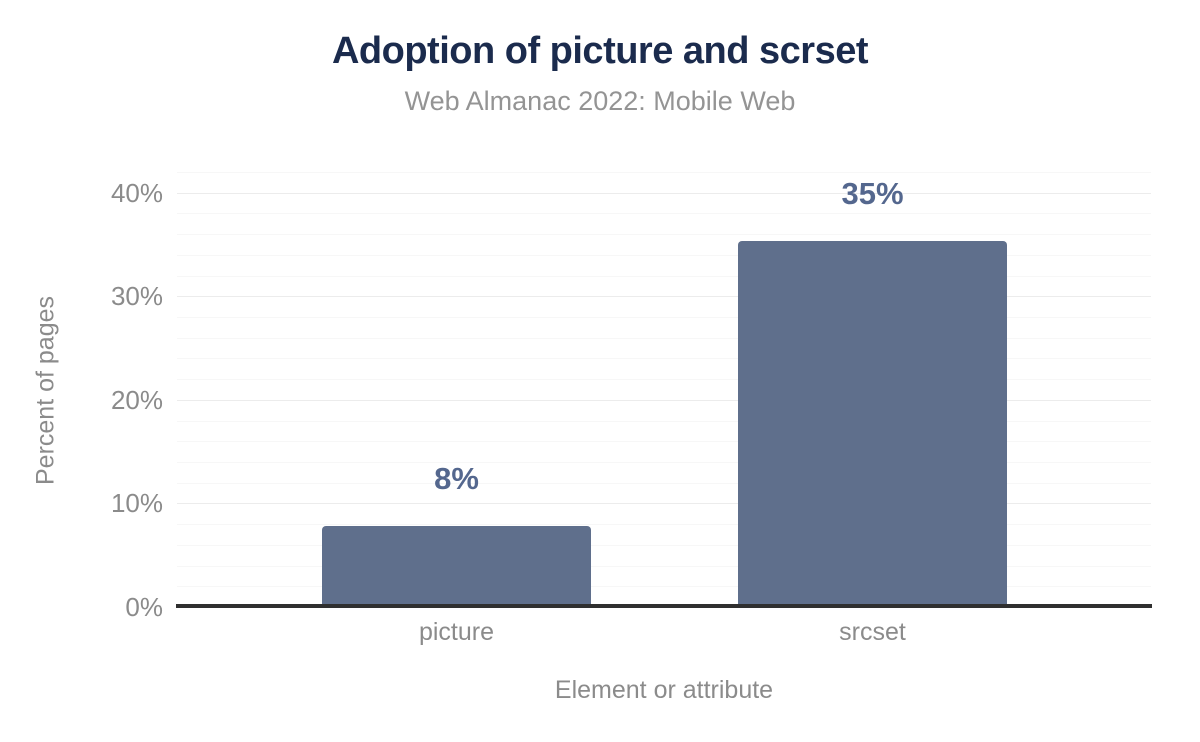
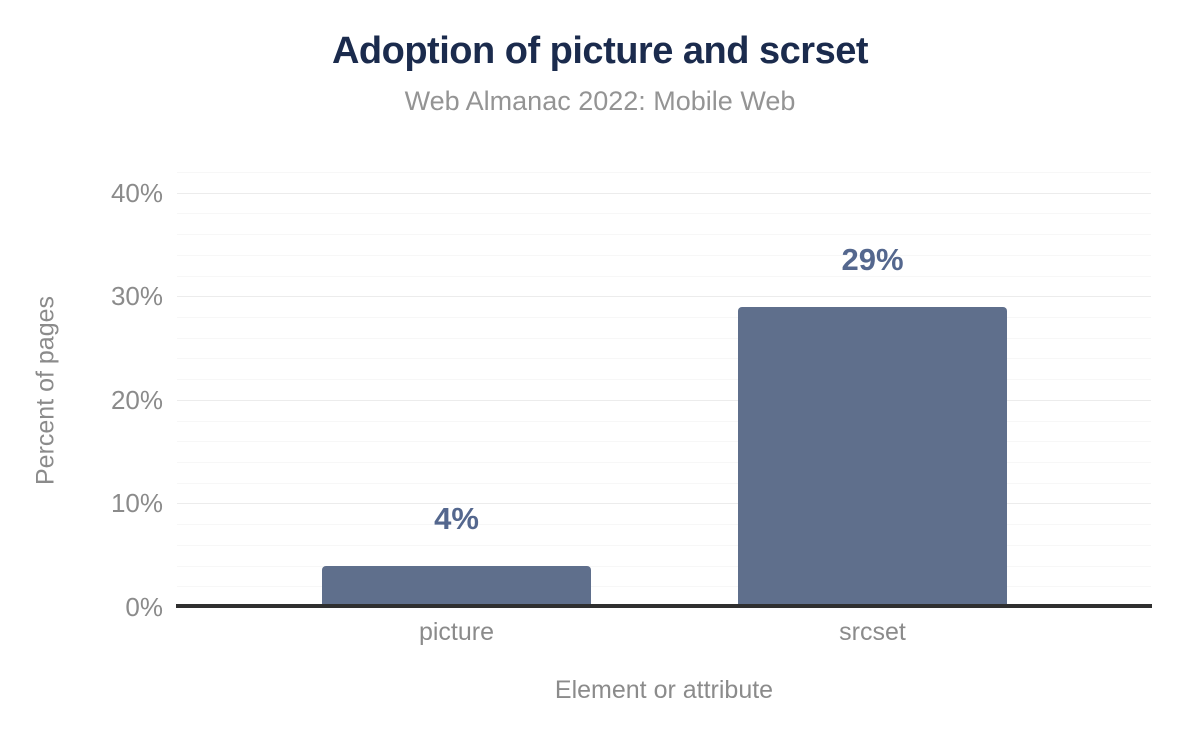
picture: 8% -> 4%
srcset: 35% -> 29%
